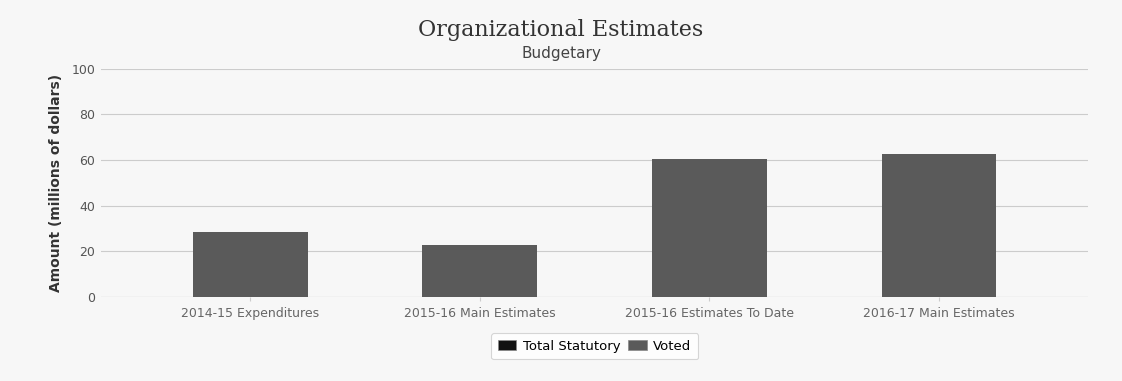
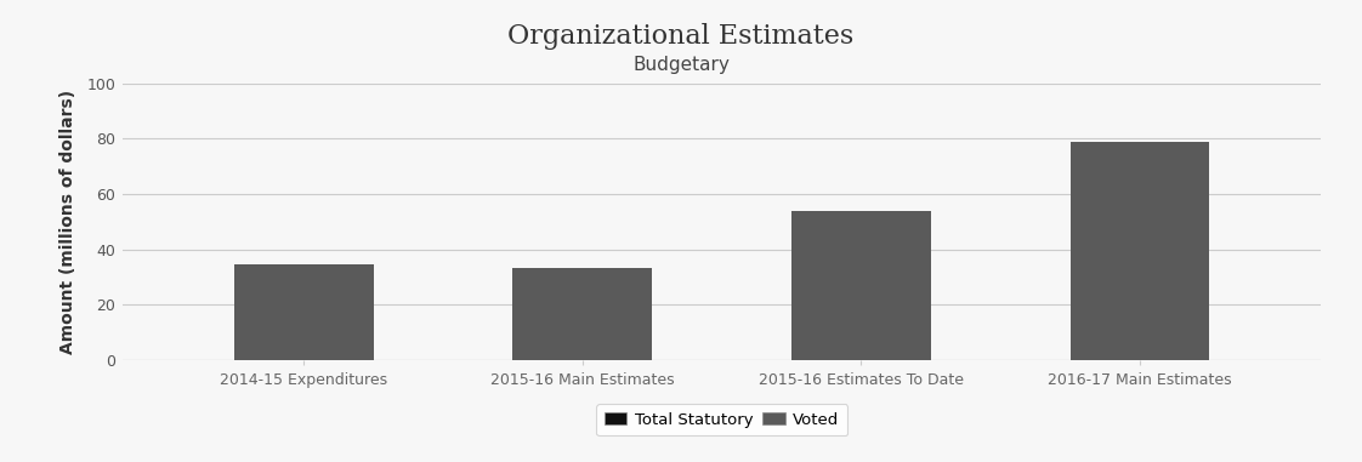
2014-15 Expenditures: 28.5 -> 34.8
2015-16 Main Estimates: 23.0 -> 33.5
2015-16 Estimates To Date: 60.5 -> 54.0
2016-17 Main Estimates: 62.5 -> 78.8
